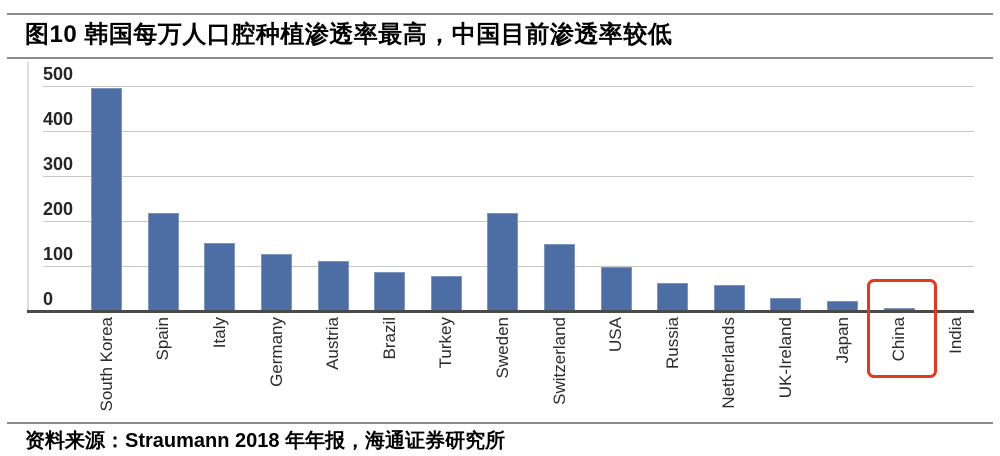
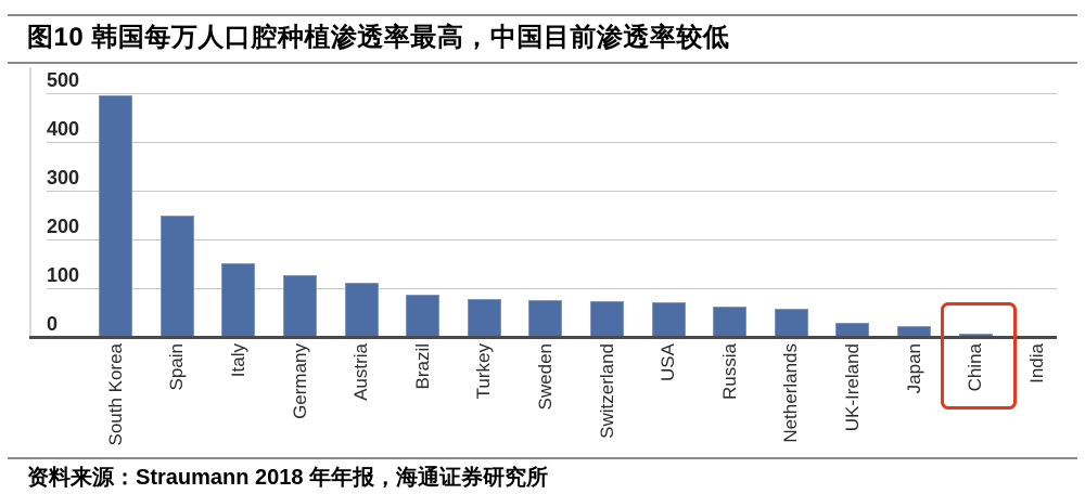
Spain: 220 -> 250
Sweden: 220 -> 80
Switzerland: 150 -> 70
USA: 100 -> 70
